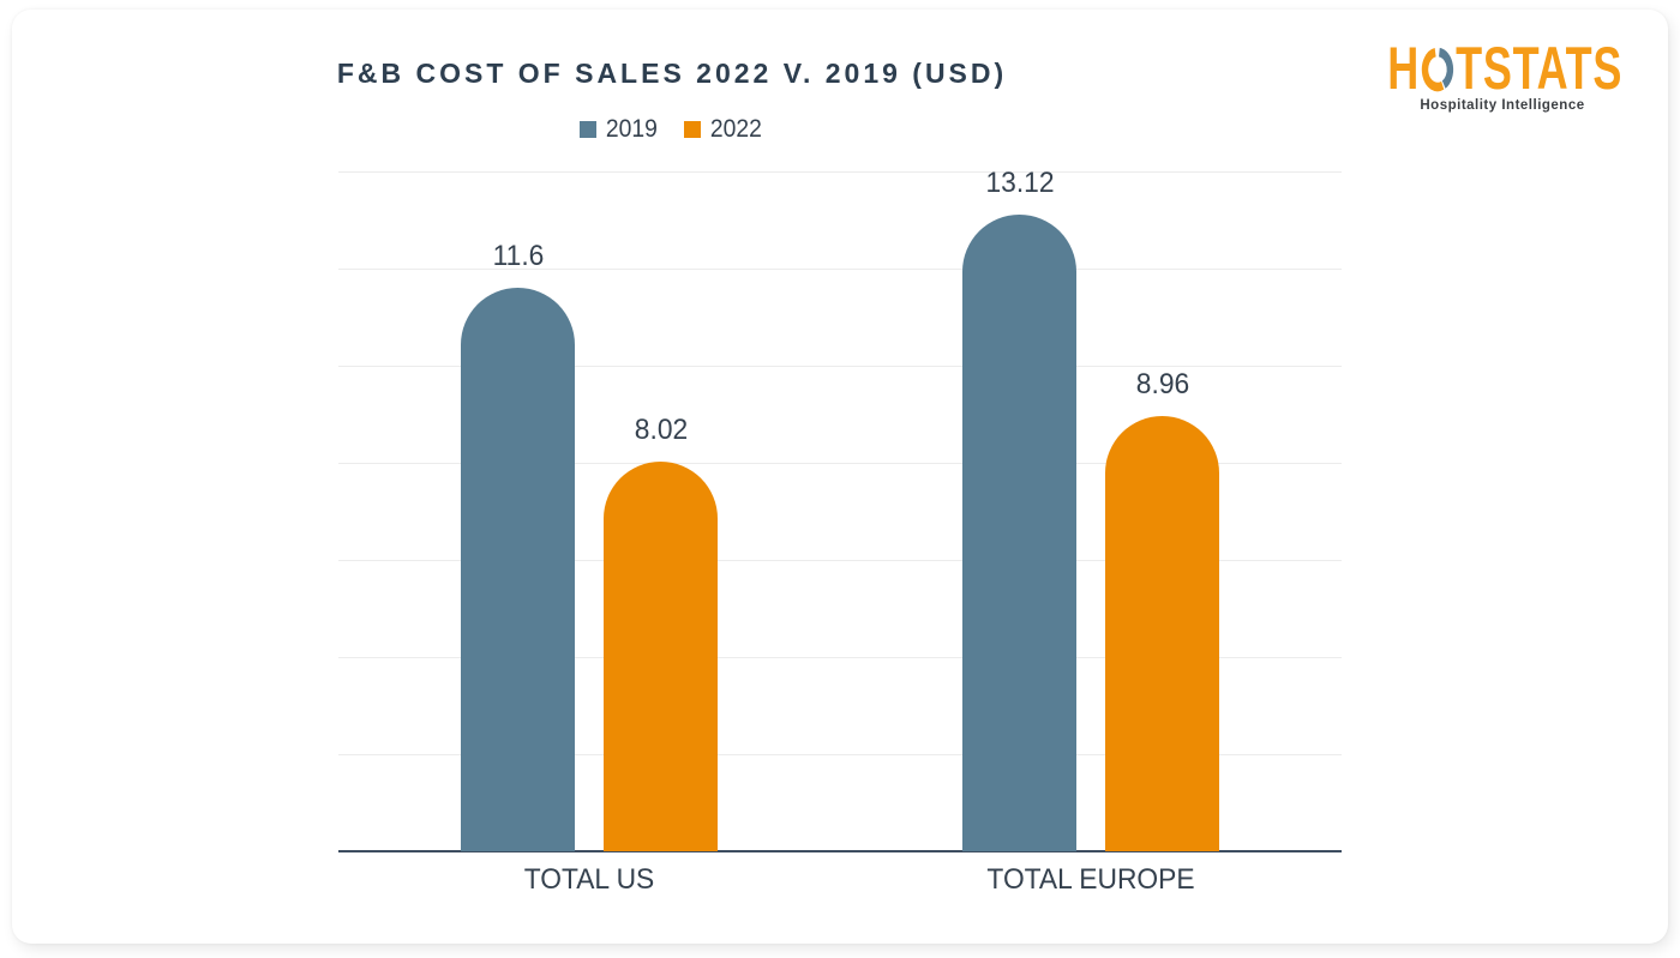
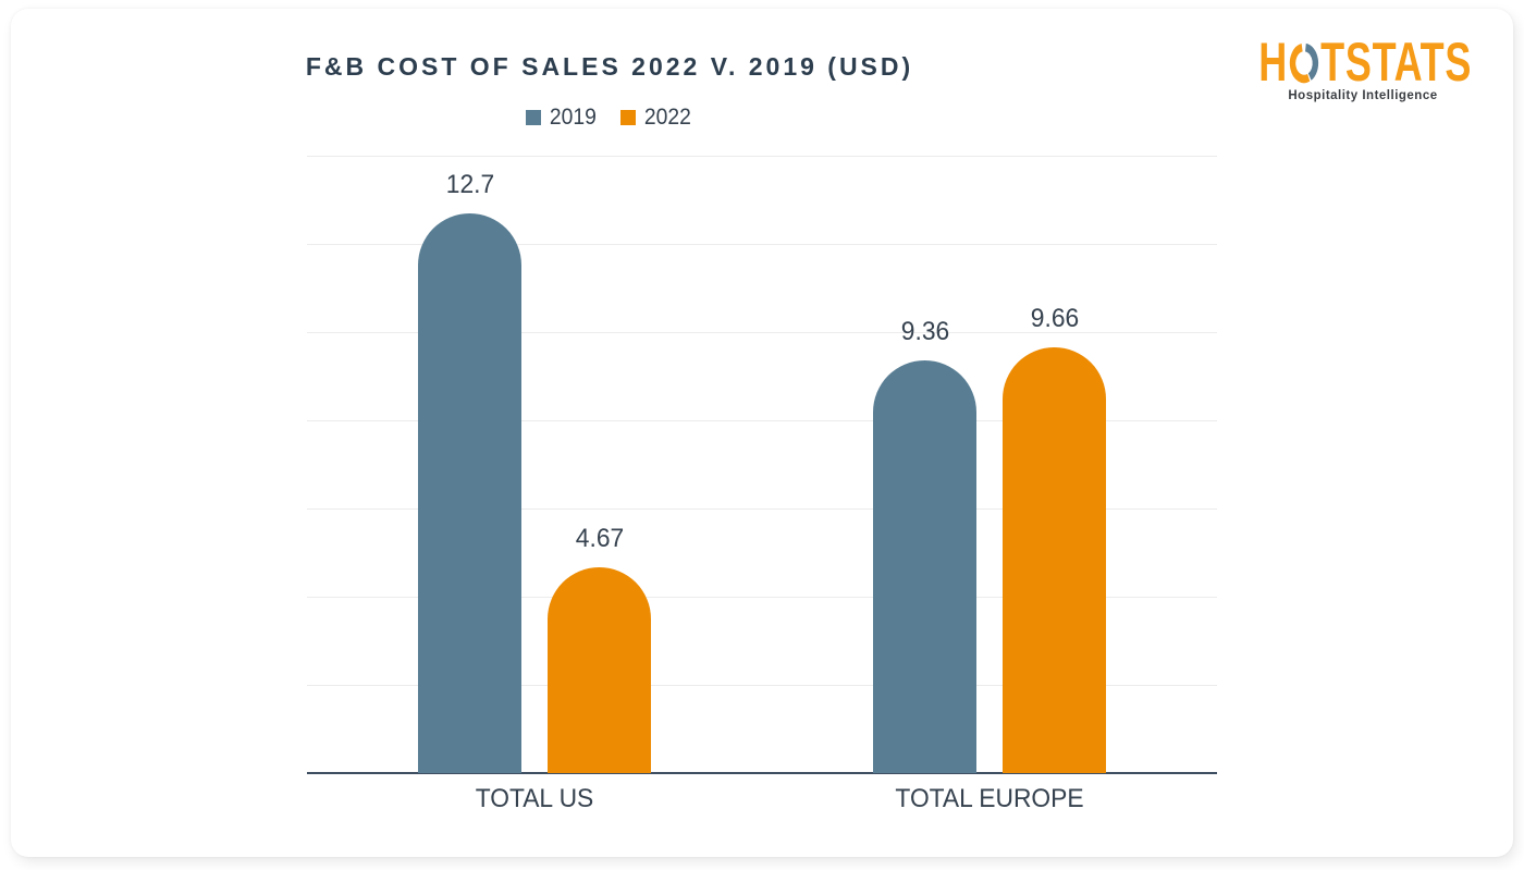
2019/TOTAL US: 11.6 -> 12.7
2022/TOTAL US: 8.02 -> 4.67
2019/TOTAL EUROPE: 13.12 -> 9.36
2022/TOTAL EUROPE: 8.96 -> 9.66
